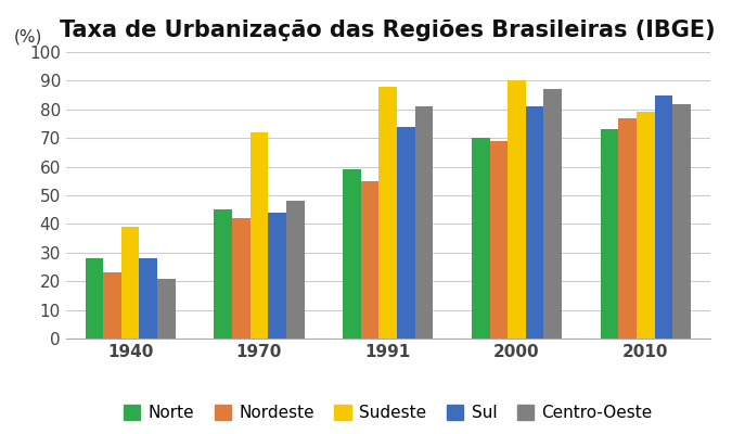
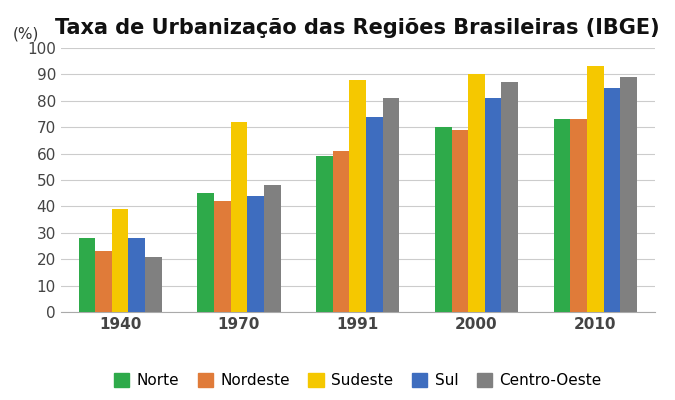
Nordeste/1991: 55 -> 61
Nordeste/2010: 77 -> 73
Sudeste/2010: 79 -> 93
Centro-Oeste/2010: 82 -> 89
